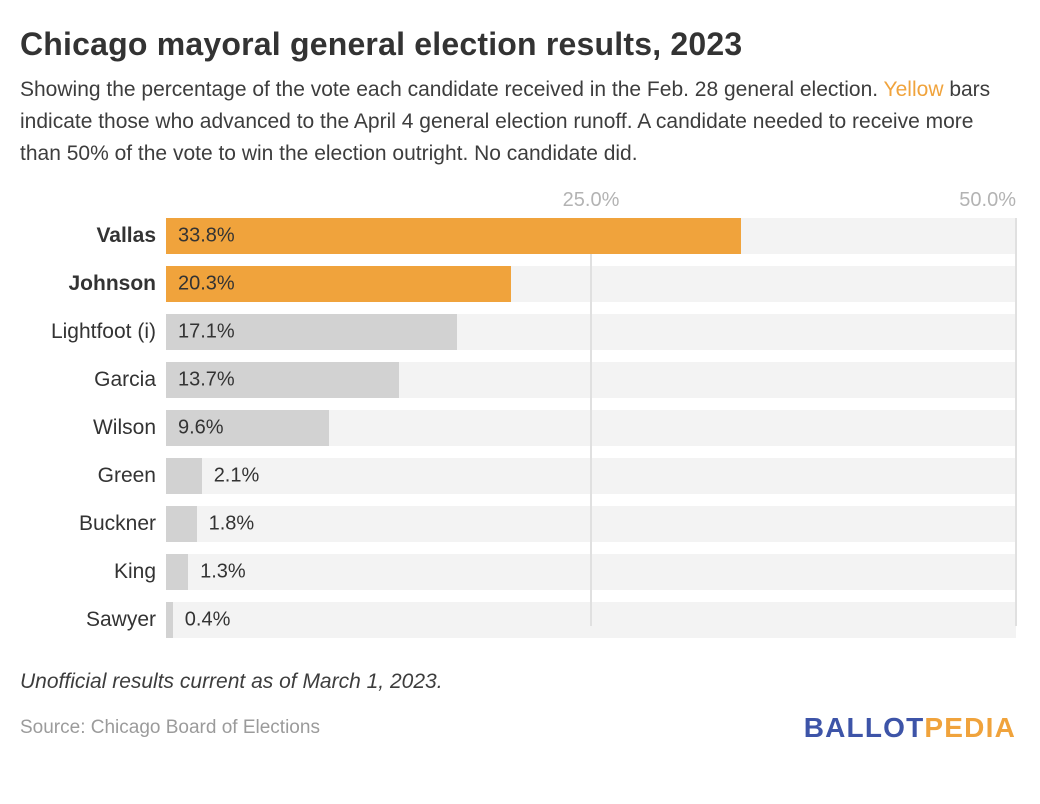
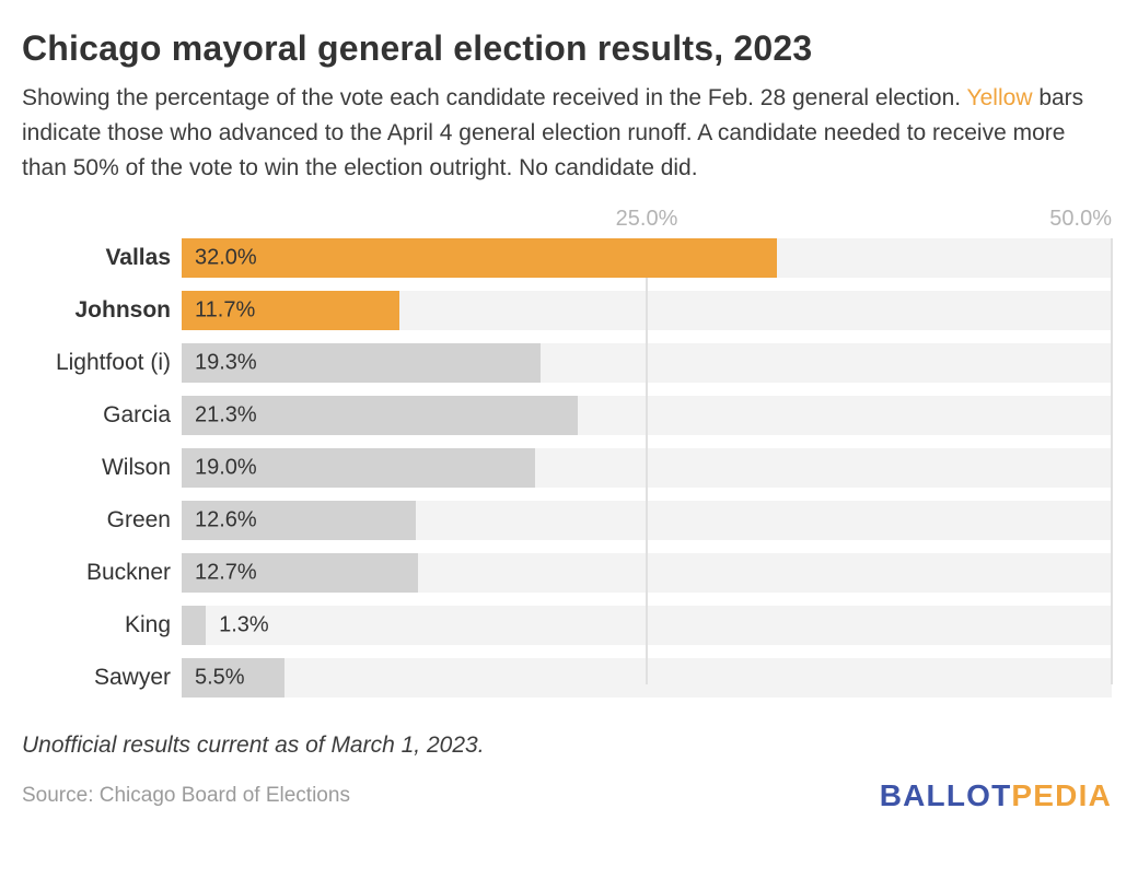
Vallas: 33.8% -> 32.0%
Johnson: 20.3% -> 11.7%
Lightfoot (i): 17.1% -> 19.3%
Garcia: 13.7% -> 21.3%
Wilson: 9.6% -> 19.0%
Green: 2.1% -> 12.6%
Buckner: 1.8% -> 12.7%
Sawyer: 0.4% -> 5.5%
